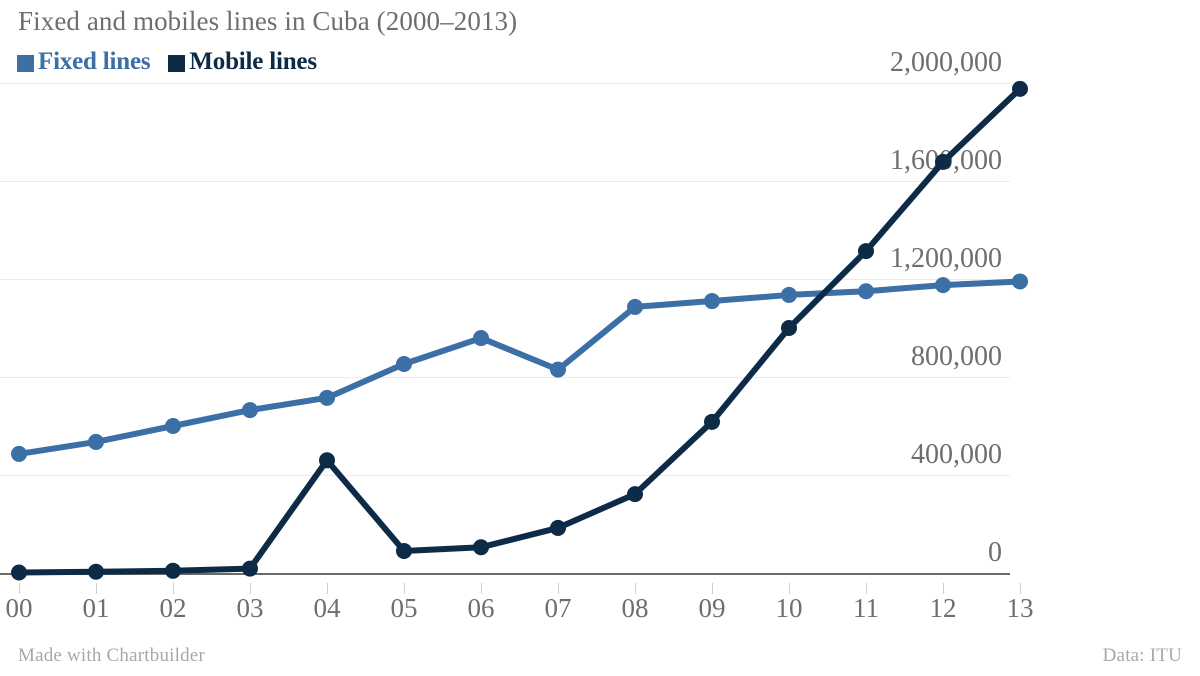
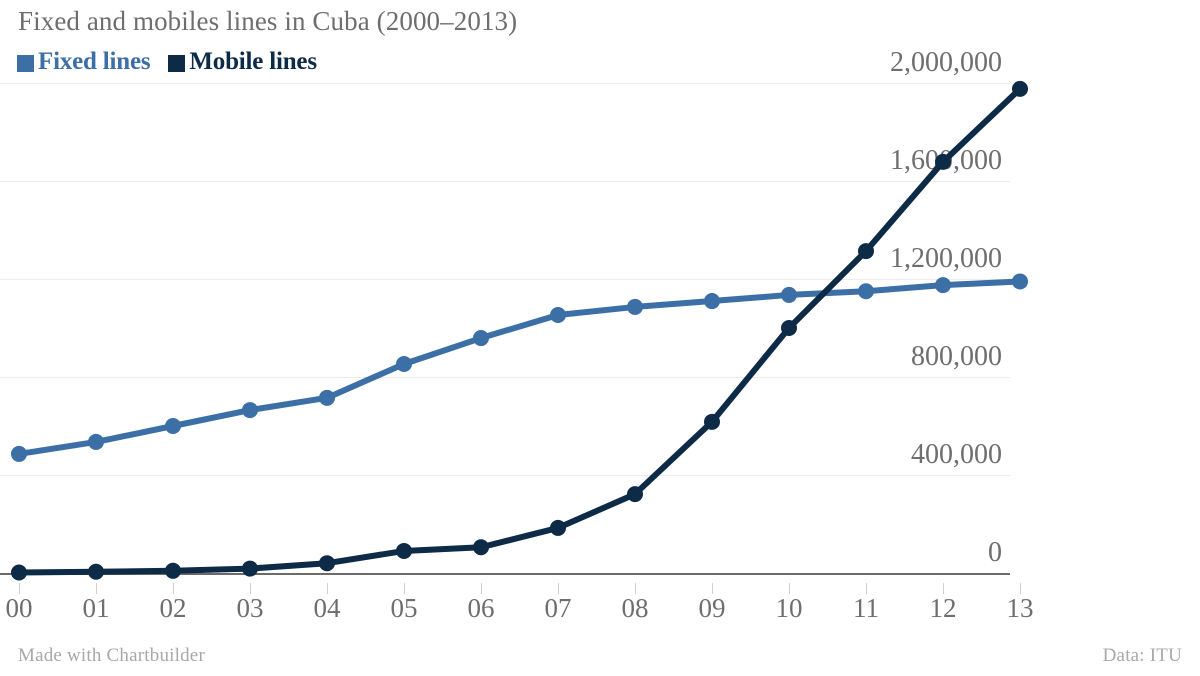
Mobile lines/04: 460000 -> 40000
Fixed lines/07: 830000 -> 1050000
